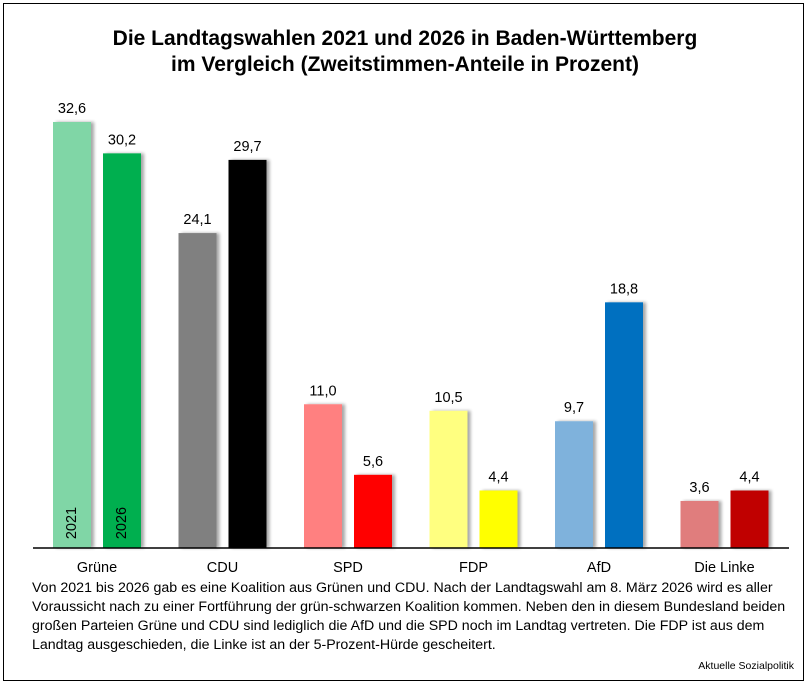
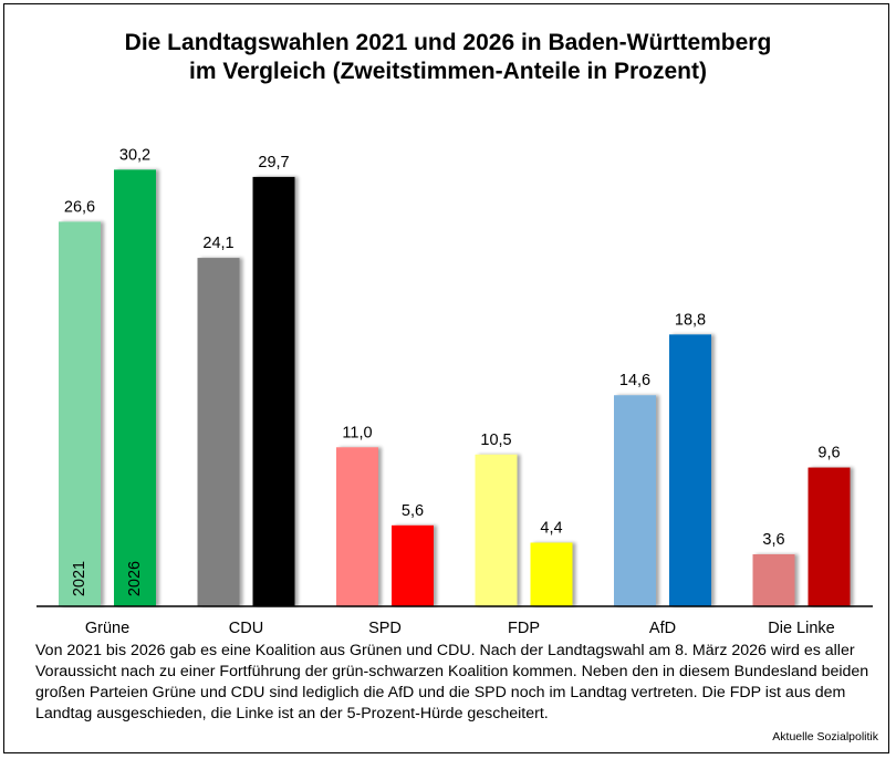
2021/Grüne: 32,6 -> 26,6
2021/AfD: 9,7 -> 14,6
2026/Die Linke: 4,4 -> 9,6
